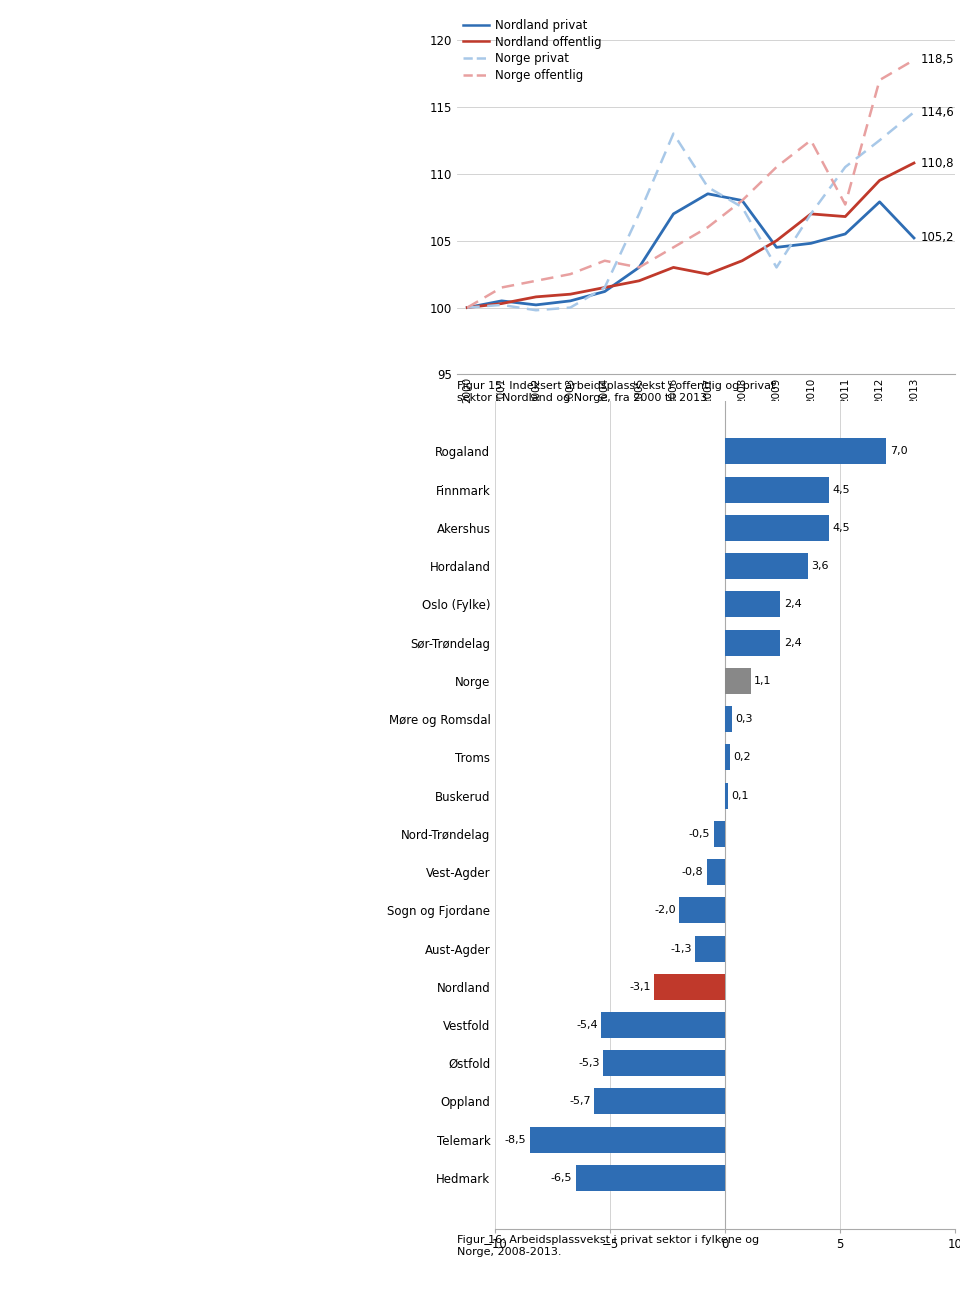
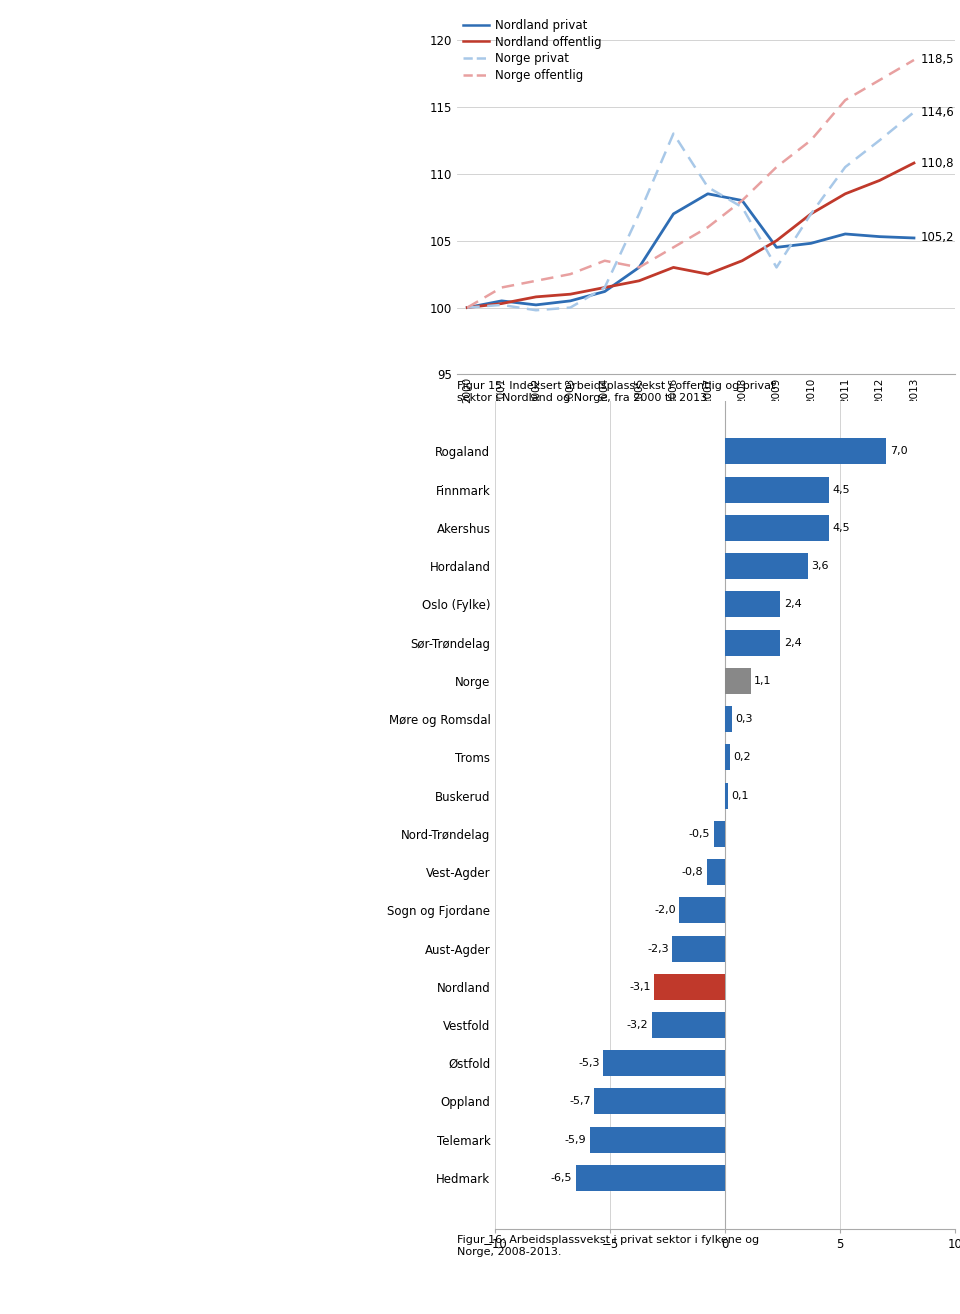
Nordland offentlig/2011: 106.8 -> 108.5
Norge offentlig/2011: 107.7 -> 115.5
Nordland privat/2012: 107.9 -> 105.3
Aust-Agder: -1,3 -> -2,3
Vestfold: -5,4 -> -3,2
Telemark: -8,5 -> -5,9
